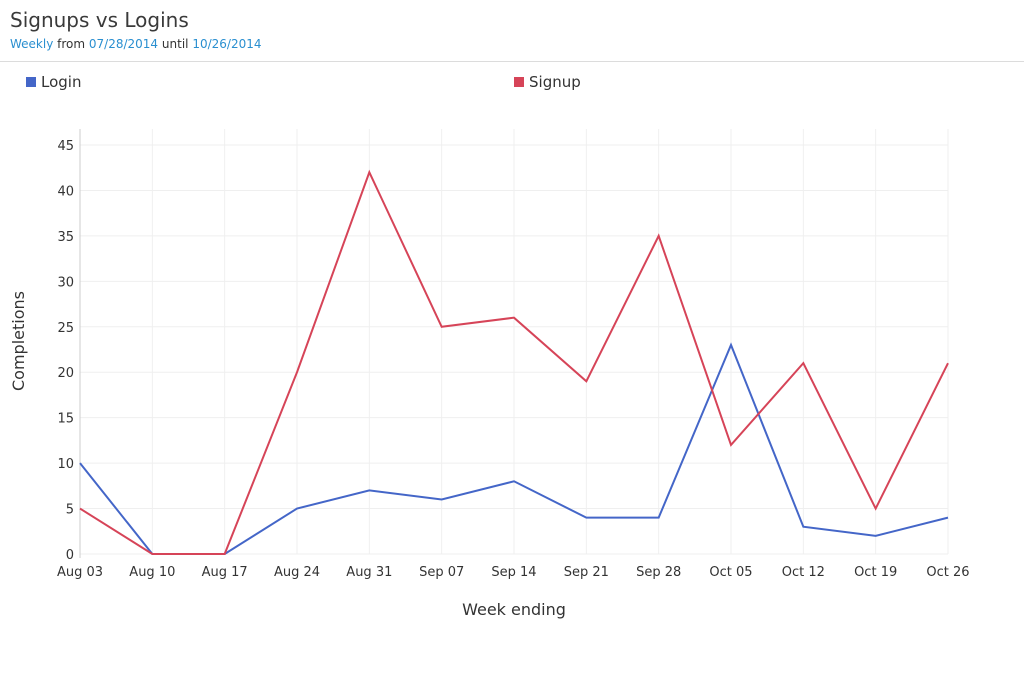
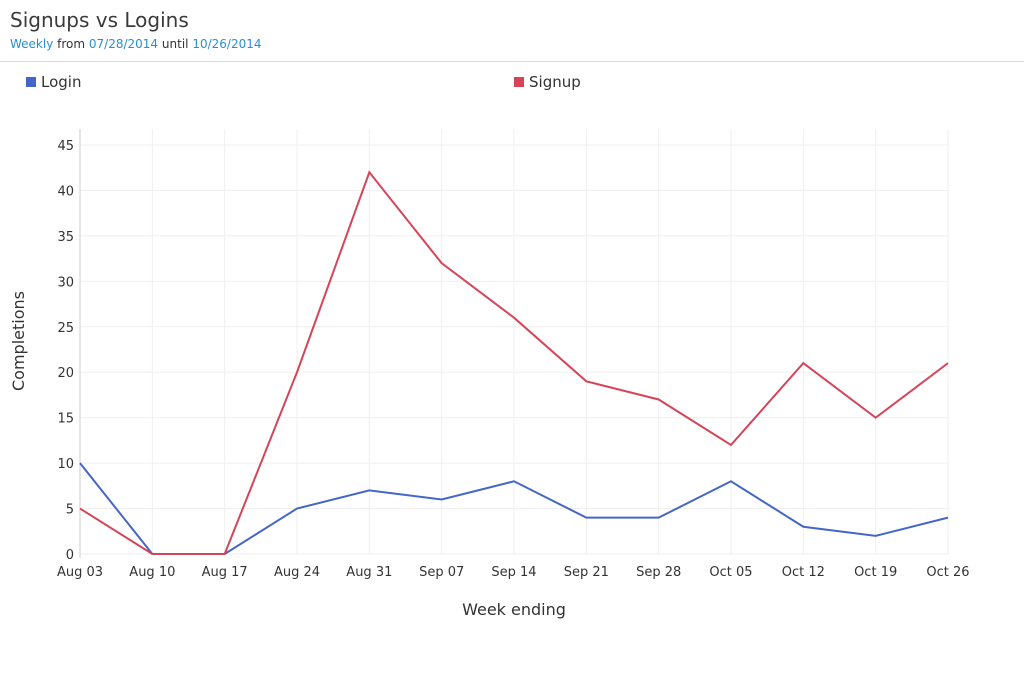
Signup/Sep 07: 25 -> 32
Signup/Sep 28: 35 -> 17
Login/Oct 05: 23 -> 8
Signup/Oct 19: 5 -> 15
